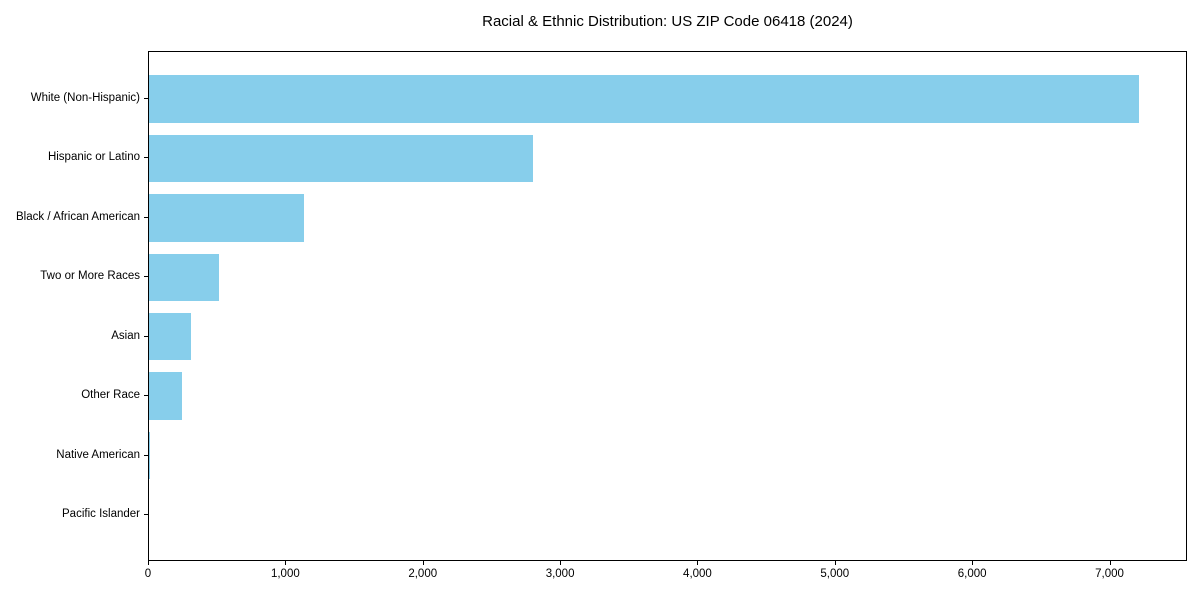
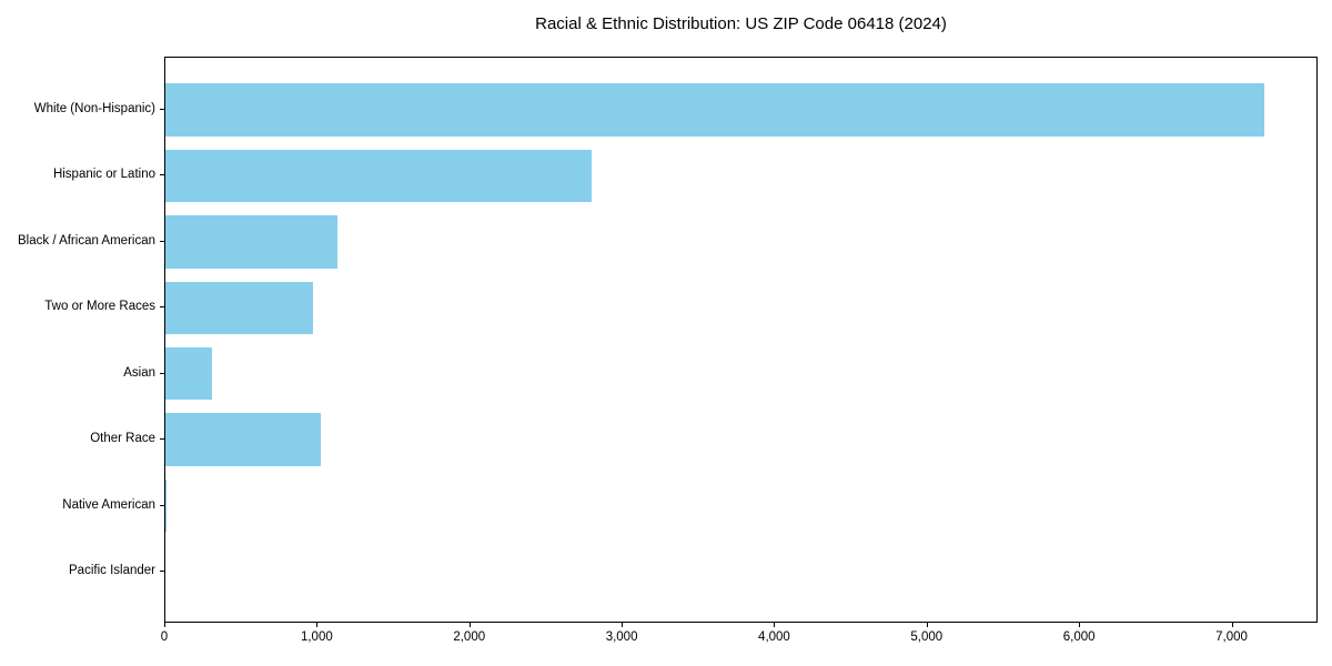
Two or More Races: 510 -> 970
Other Race: 240 -> 1020
